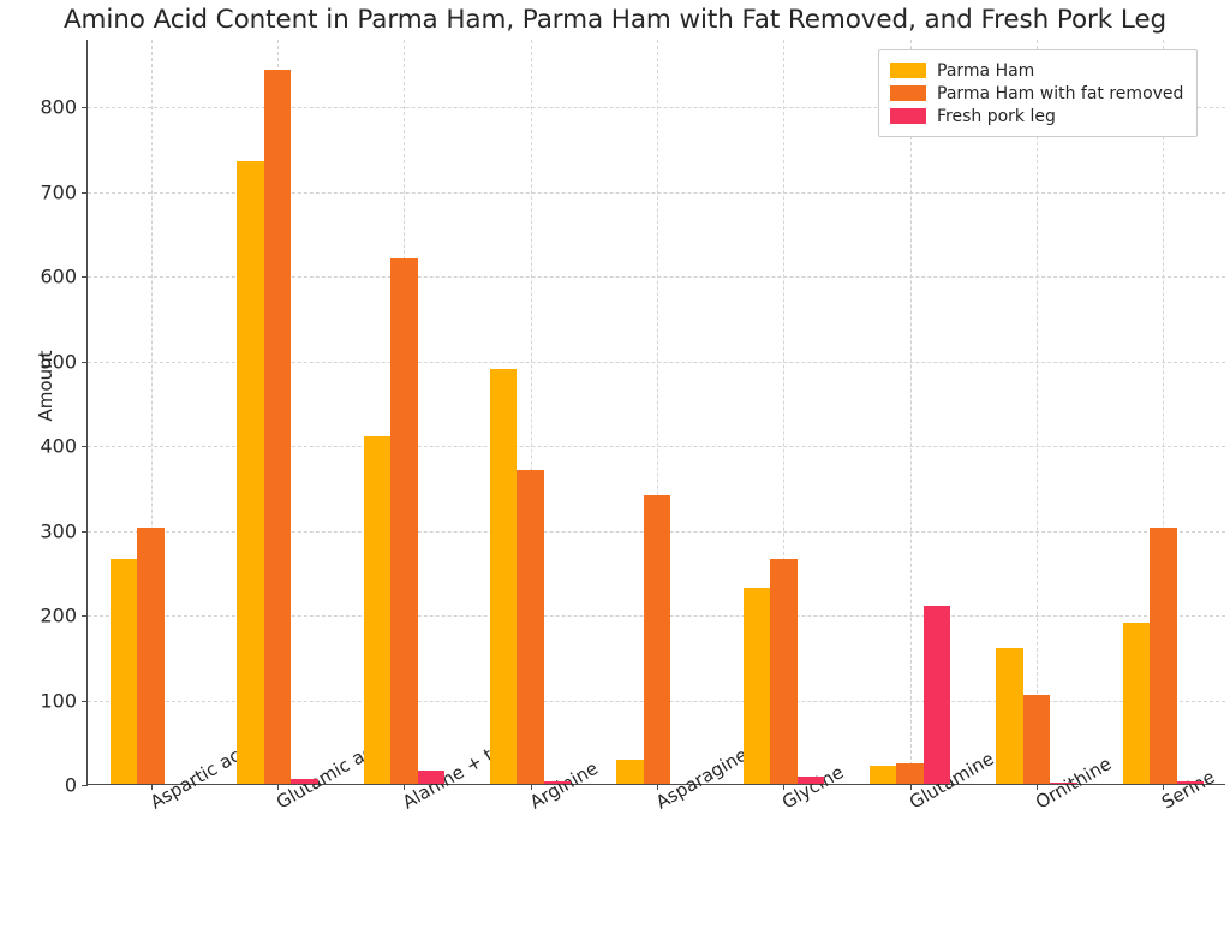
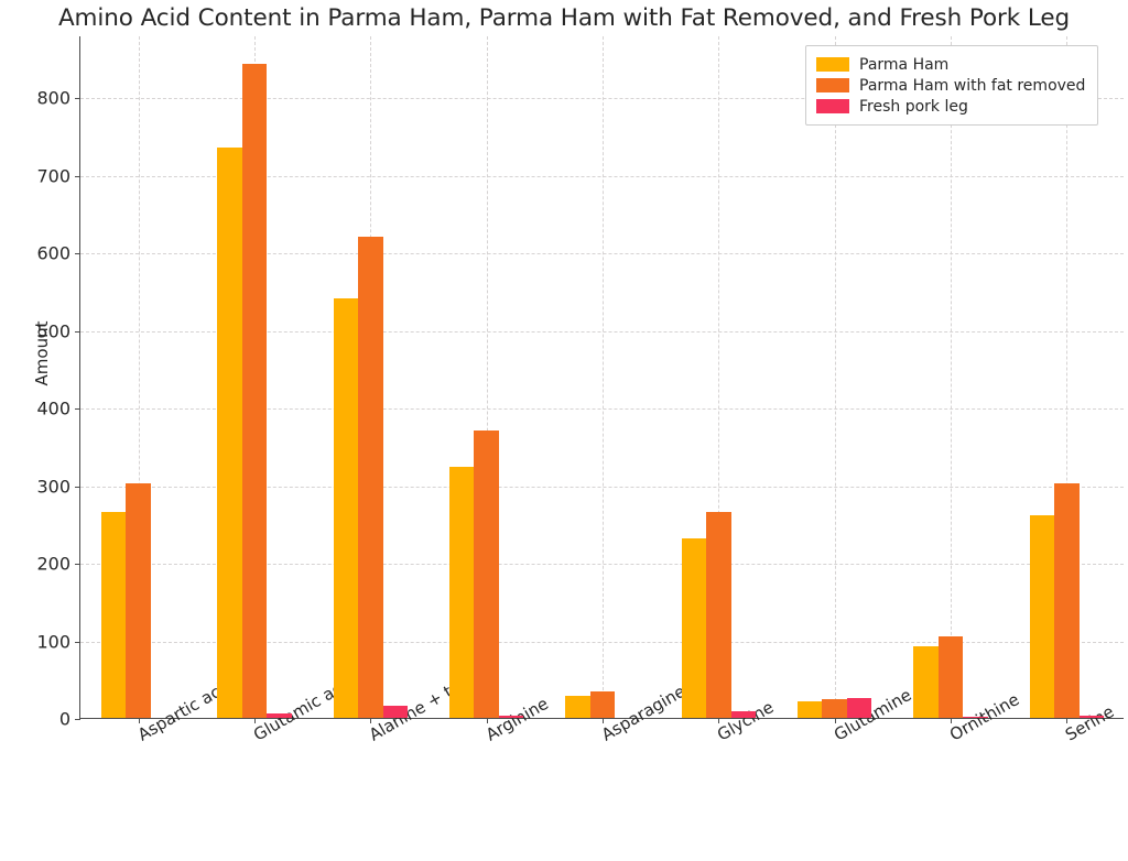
Parma Ham/Alanine + taurine: 410 -> 540
Parma Ham/Arginine: 490 -> 320
Parma Ham with fat removed/Asparagine: 340 -> 30
Fresh pork leg/Glutamine: 210 -> 30
Parma Ham/Ornithine: 160 -> 90
Parma Ham/Serine: 190 -> 260
